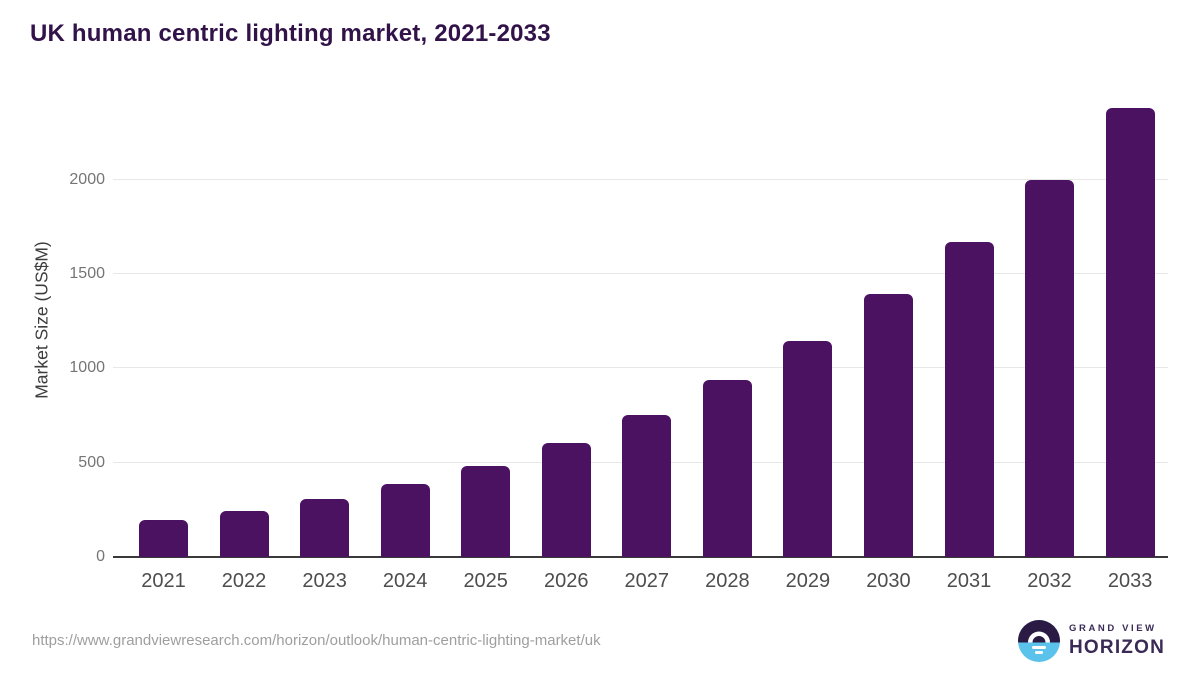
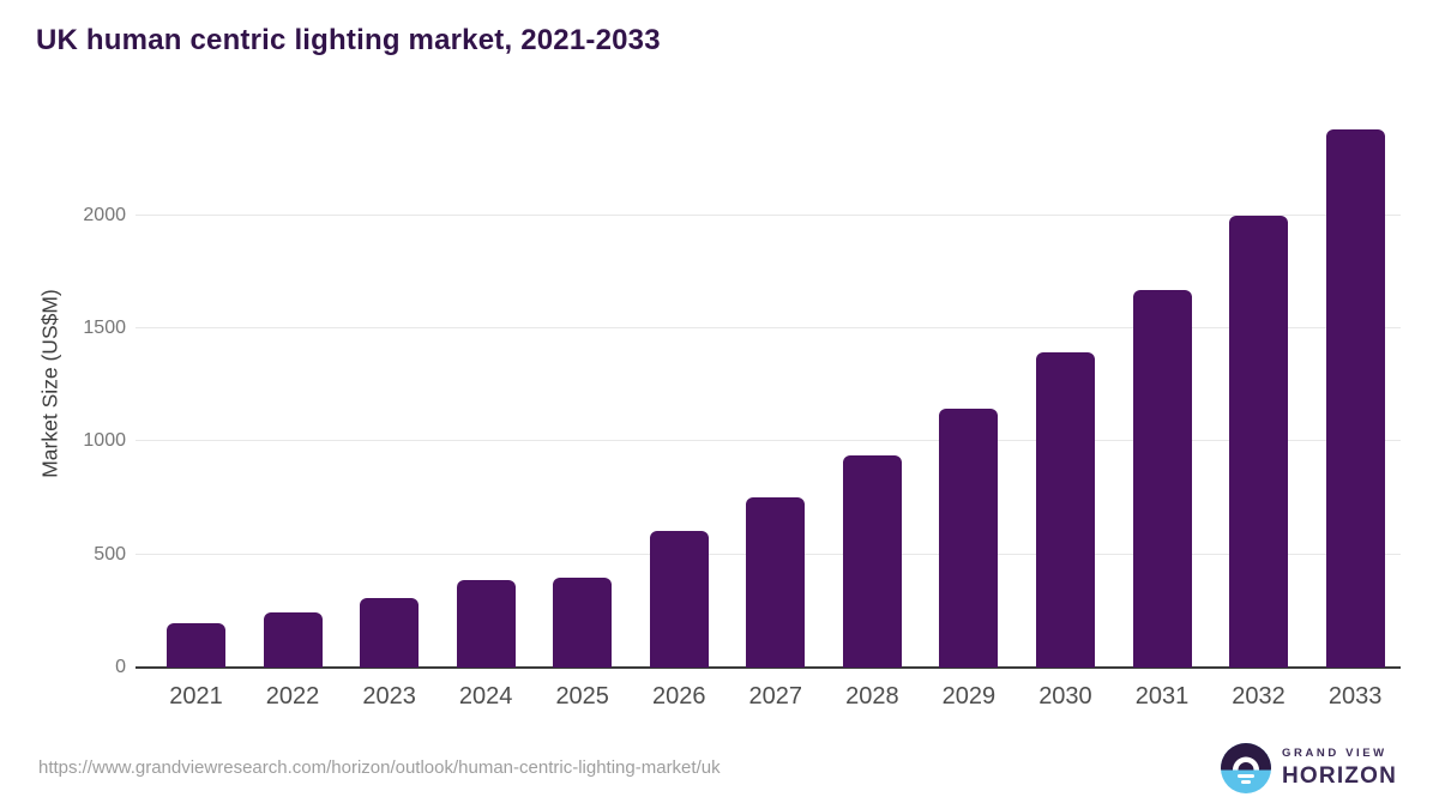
2025: 480 -> 400
